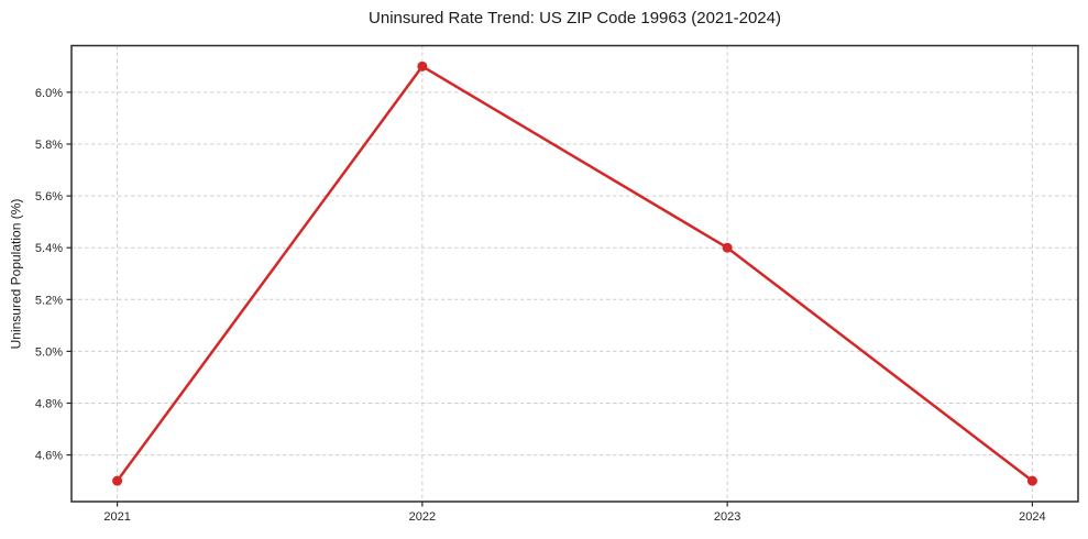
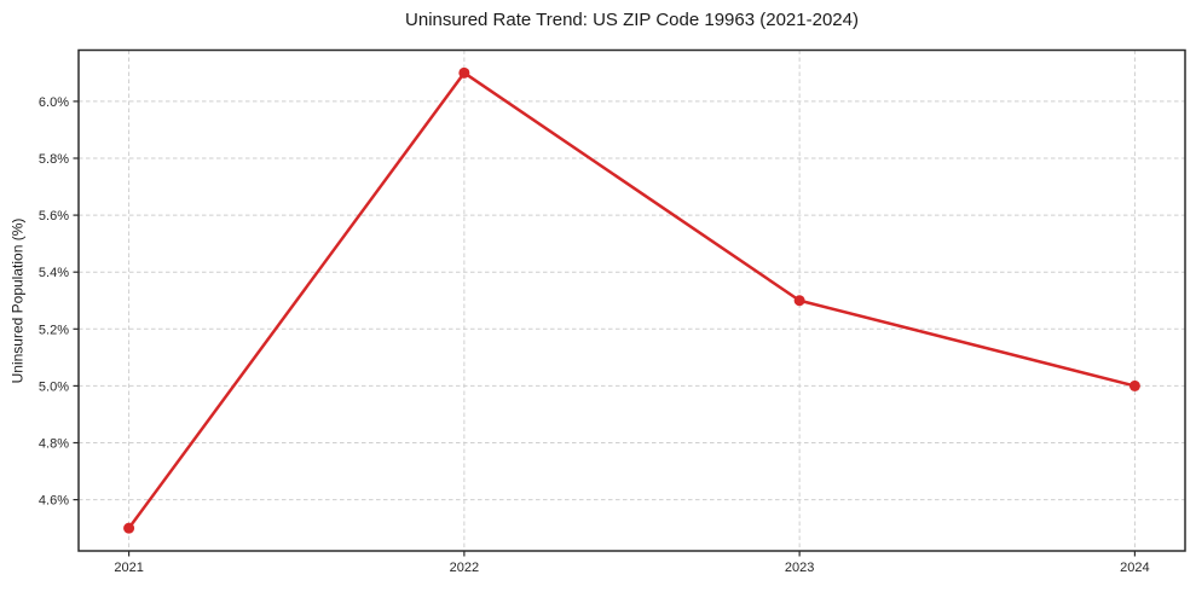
2023: 5.4% -> 5.3%
2024: 4.5% -> 5.0%
